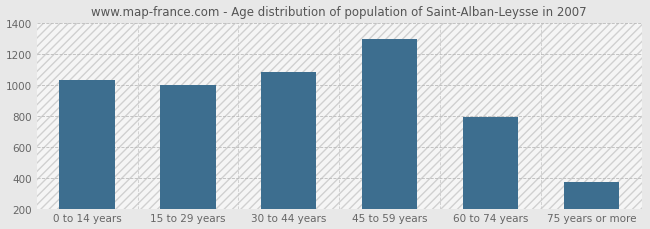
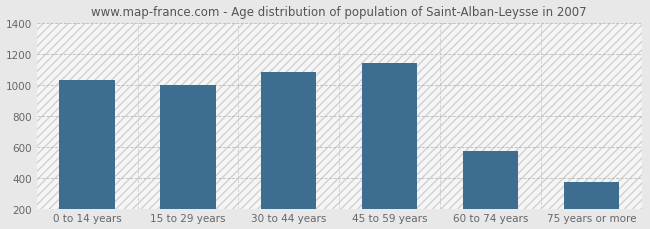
45 to 59 years: 1300 -> 1140
60 to 74 years: 800 -> 570
